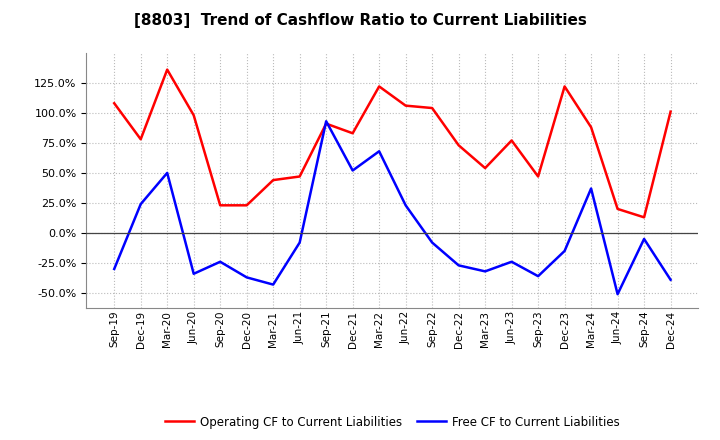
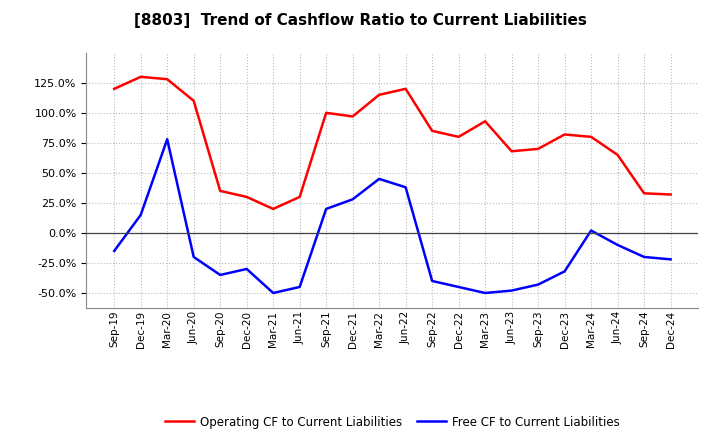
Operating CF to Current Liabilities/Sep-19: 108% -> 120%
Free CF to Current Liabilities/Sep-19: -30% -> -15%
Operating CF to Current Liabilities/Dec-19: 78% -> 130%
Free CF to Current Liabilities/Dec-19: 24% -> 15%
Operating CF to Current Liabilities/Mar-20: 136% -> 128%
Free CF to Current Liabilities/Mar-20: 50% -> 78%
Operating CF to Current Liabilities/Jun-20: 98% -> 110%
Free CF to Current Liabilities/Jun-20: -34% -> -20%
Operating CF to Current Liabilities/Sep-20: 23% -> 35%
Free CF to Current Liabilities/Sep-20: -24% -> -35%
Operating CF to Current Liabilities/Dec-20: 23% -> 30%
Free CF to Current Liabilities/Dec-20: -37% -> -30%
Operating CF to Current Liabilities/Mar-21: 44% -> 20%
Free CF to Current Liabilities/Mar-21: -43% -> -50%
Operating CF to Current Liabilities/Jun-21: 47% -> 30%
Free CF to Current Liabilities/Jun-21: -8% -> -45%
Operating CF to Current Liabilities/Sep-21: 91% -> 100%
Free CF to Current Liabilities/Sep-21: 93% -> 20%
Operating CF to Current Liabilities/Dec-21: 83% -> 97%
Free CF to Current Liabilities/Dec-21: 52% -> 28%
Operating CF to Current Liabilities/Mar-22: 122% -> 115%
Free CF to Current Liabilities/Mar-22: 68% -> 45%
Operating CF to Current Liabilities/Jun-22: 106% -> 120%
Free CF to Current Liabilities/Jun-22: 23% -> 38%
Operating CF to Current Liabilities/Sep-22: 104% -> 85%
Free CF to Current Liabilities/Sep-22: -8% -> -40%
Operating CF to Current Liabilities/Dec-22: 73% -> 80%
Free CF to Current Liabilities/Dec-22: -27% -> -45%
Operating CF to Current Liabilities/Mar-23: 54% -> 93%
Free CF to Current Liabilities/Mar-23: -32% -> -50%
Operating CF to Current Liabilities/Jun-23: 77% -> 68%
Free CF to Current Liabilities/Jun-23: -24% -> -48%
Operating CF to Current Liabilities/Sep-23: 47% -> 70%
Free CF to Current Liabilities/Sep-23: -36% -> -43%
Operating CF to Current Liabilities/Dec-23: 122% -> 82%
Free CF to Current Liabilities/Dec-23: -15% -> -32%
Operating CF to Current Liabilities/Mar-24: 88% -> 80%
Free CF to Current Liabilities/Mar-24: 37% -> 2%
Operating CF to Current Liabilities/Jun-24: 20% -> 65%
Free CF to Current Liabilities/Jun-24: -51% -> -10%
Operating CF to Current Liabilities/Sep-24: 13% -> 33%
Free CF to Current Liabilities/Sep-24: -5% -> -20%
Operating CF to Current Liabilities/Dec-24: 101% -> 32%
Free CF to Current Liabilities/Dec-24: -39% -> -22%
